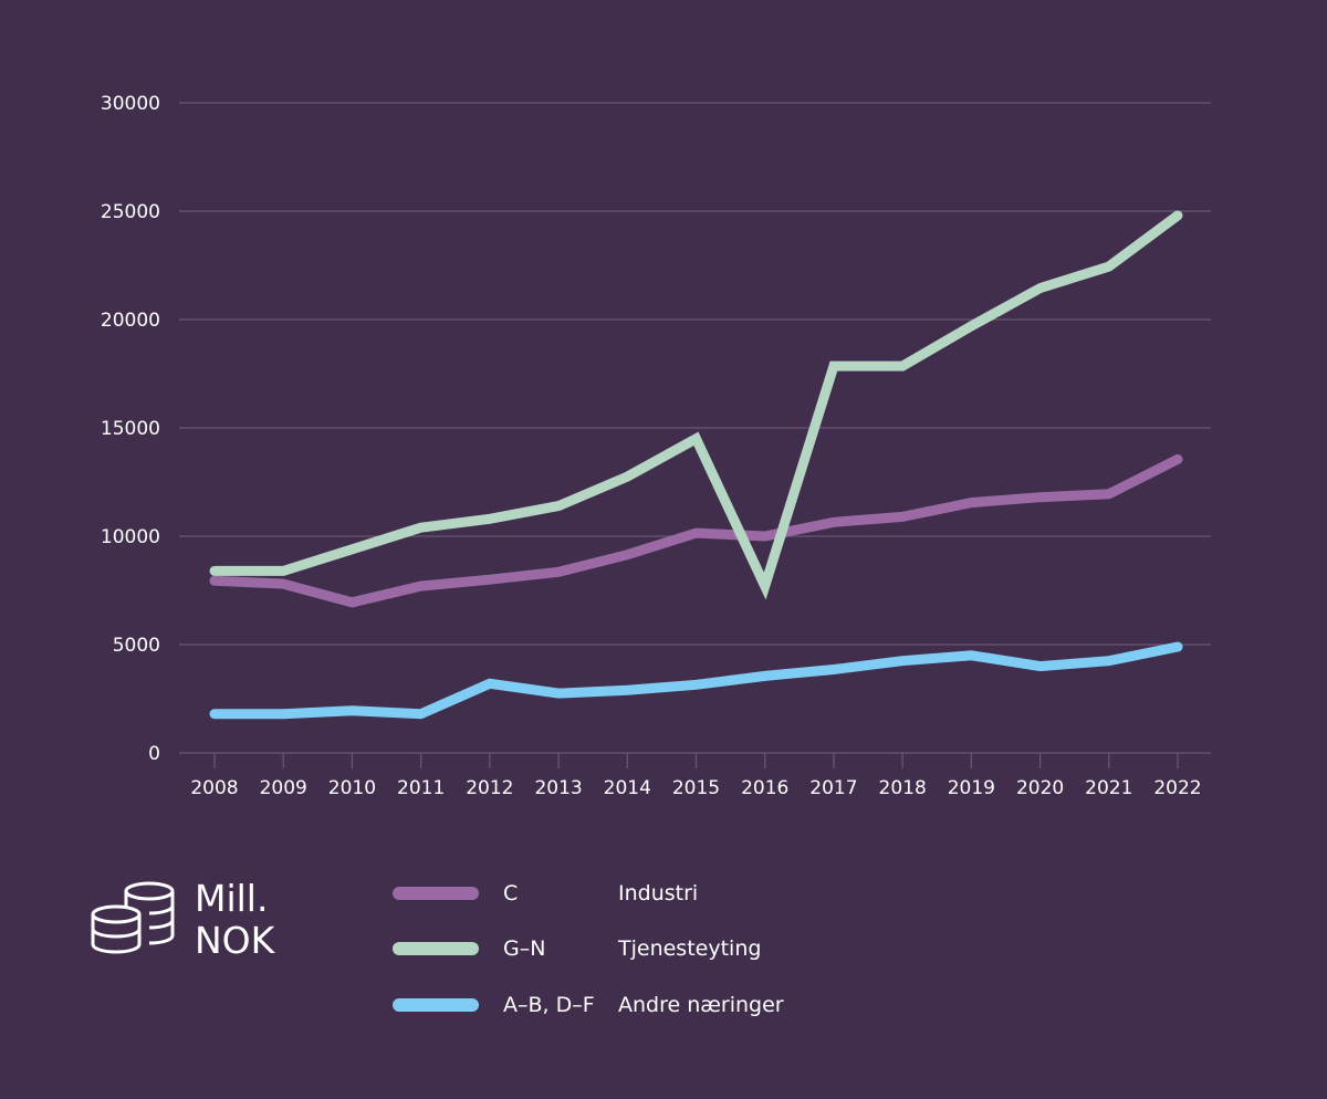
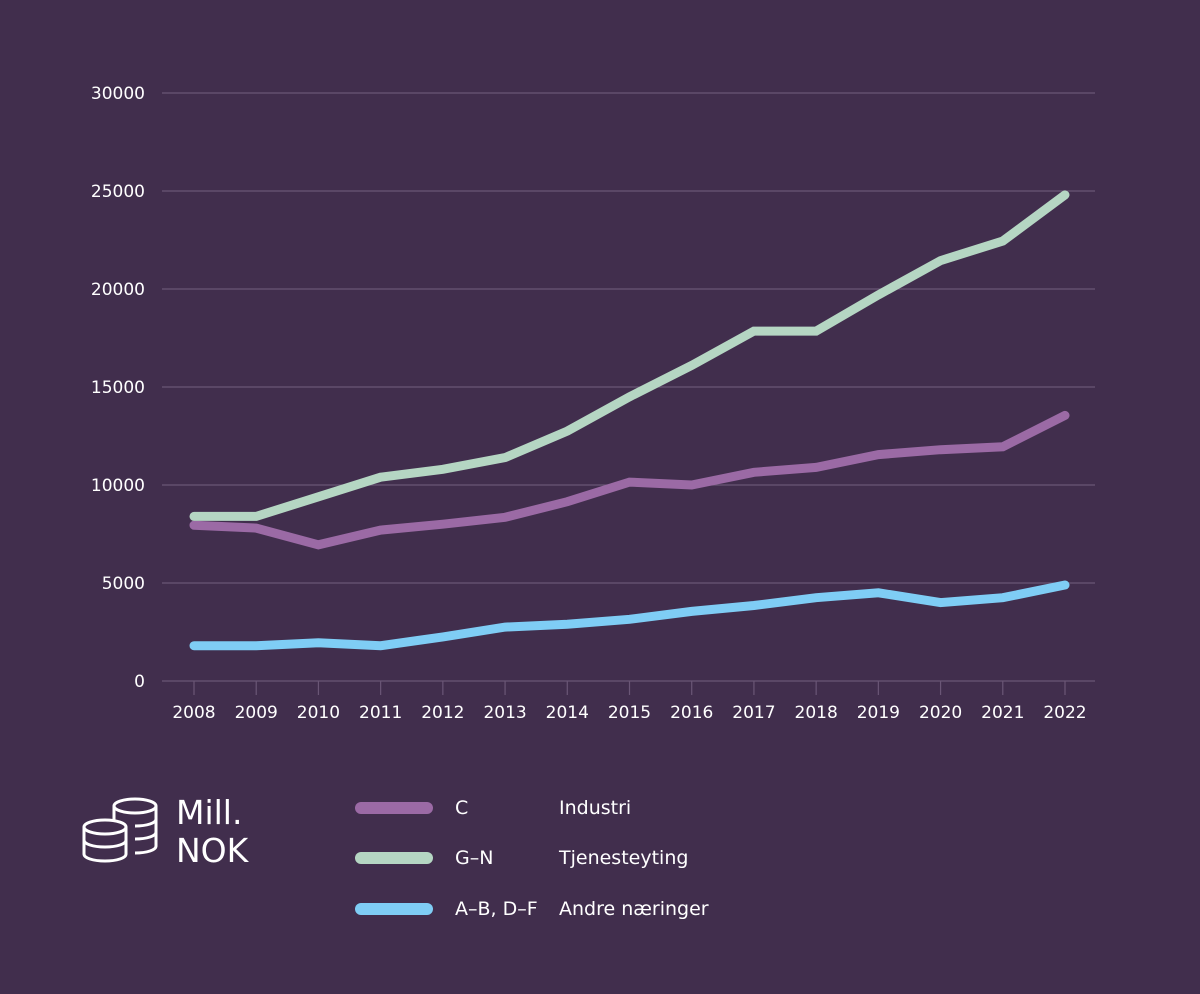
Andre næringer/2012: 3200 -> 2200
Tjenesteyting/2016: 7700 -> 16100
